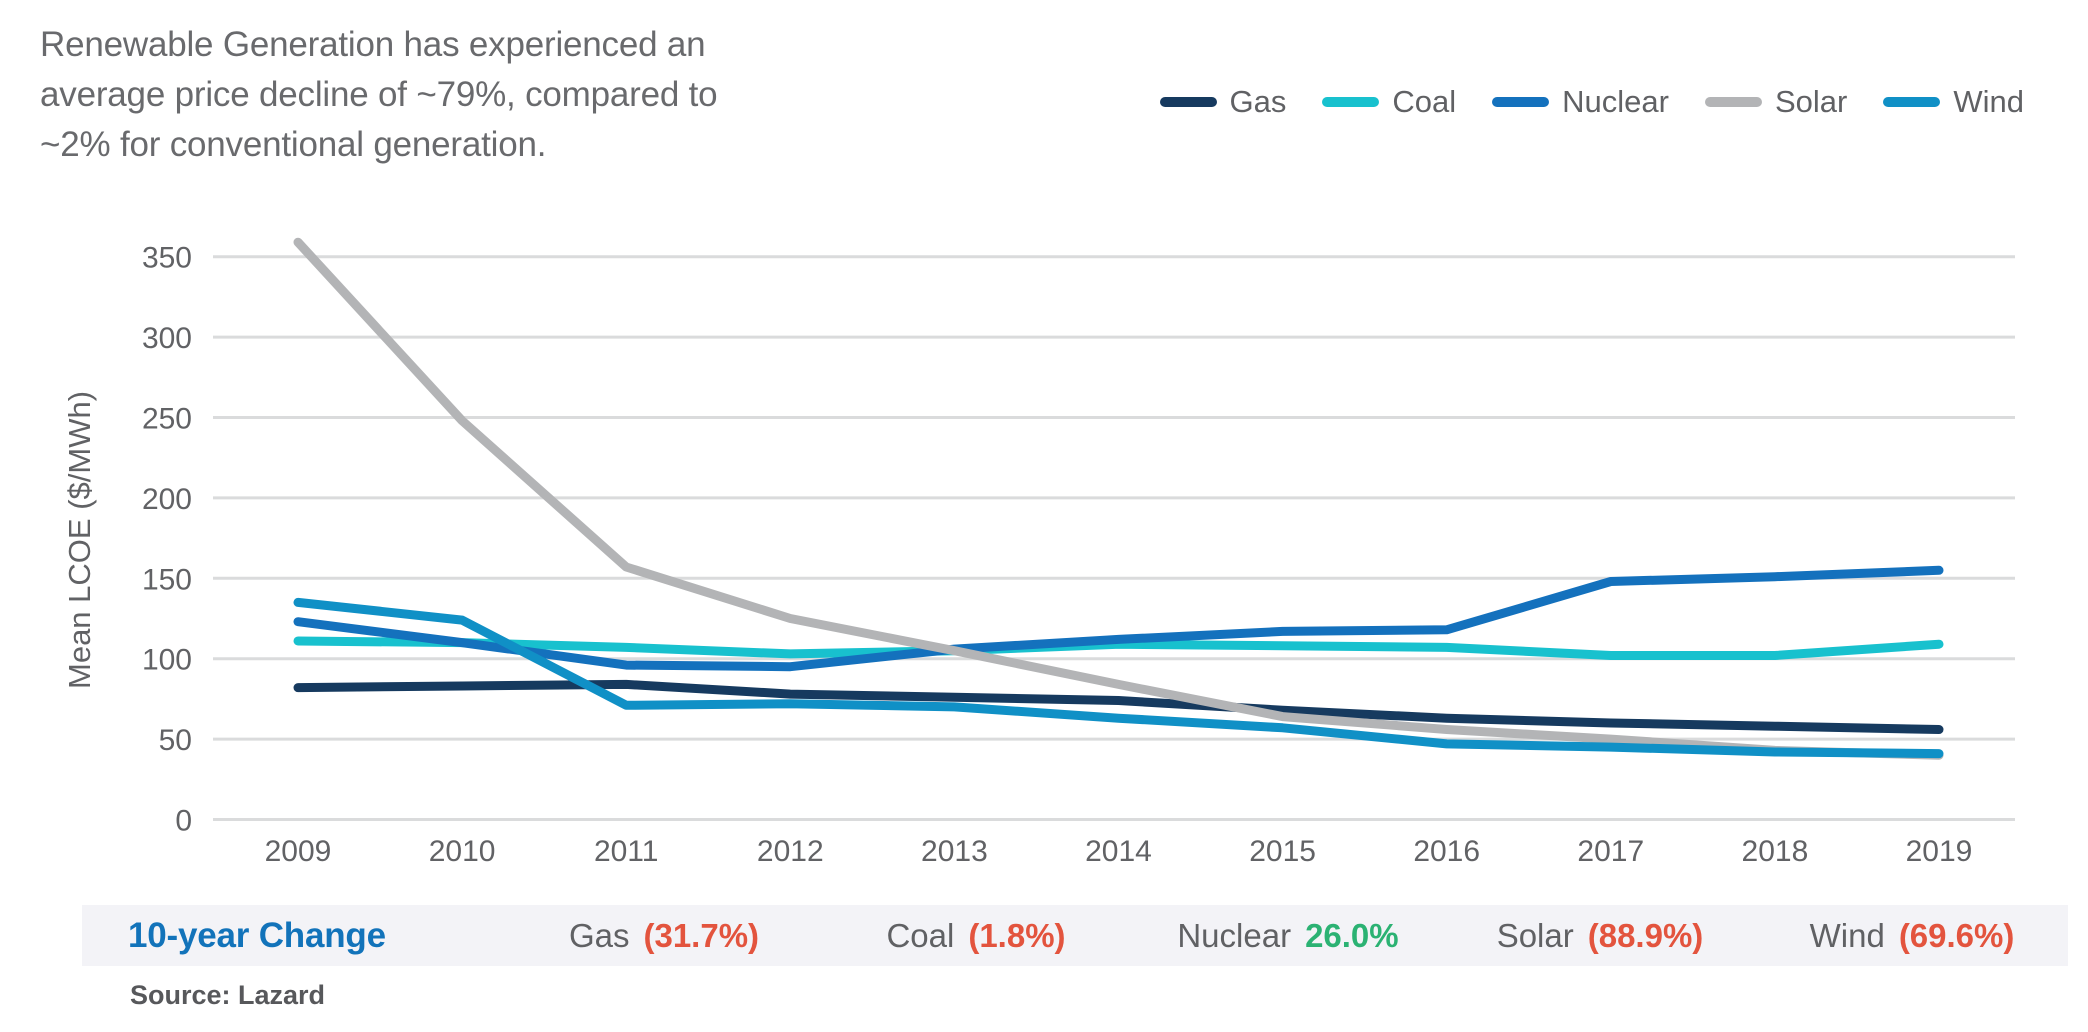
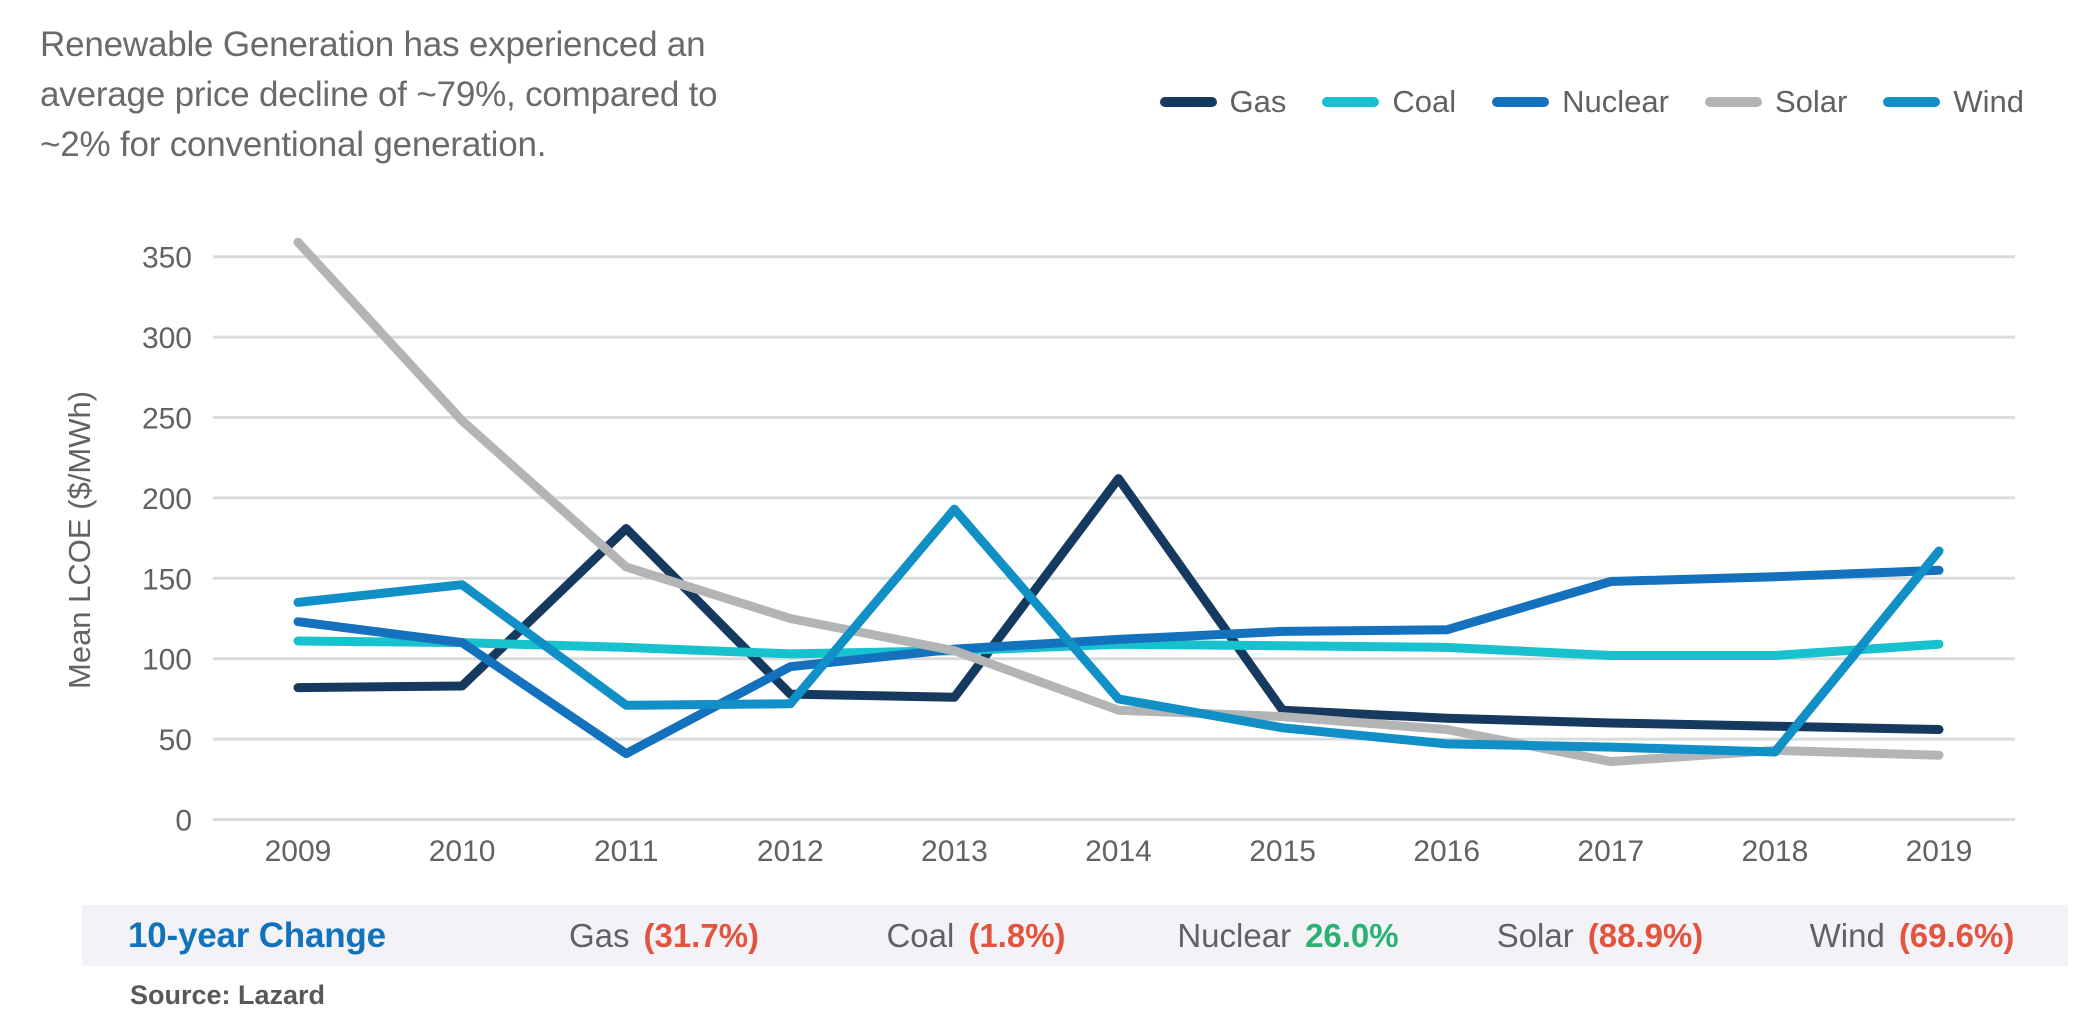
Wind/2010: 124 -> 146
Gas/2011: 84 -> 181
Nuclear/2011: 96 -> 41
Wind/2013: 70 -> 193
Gas/2014: 74 -> 212
Solar/2014: 84 -> 68
Wind/2014: 63 -> 75
Solar/2017: 50 -> 36
Wind/2019: 41 -> 167
